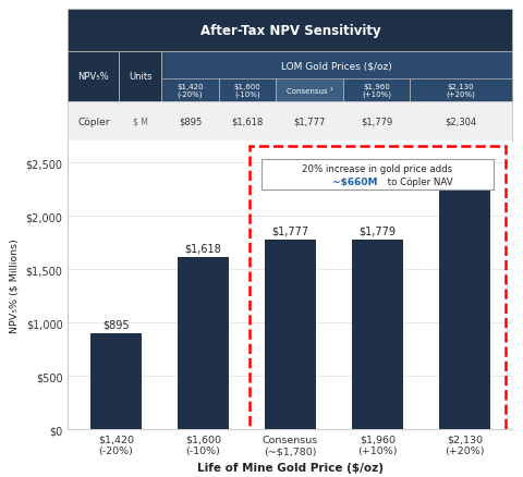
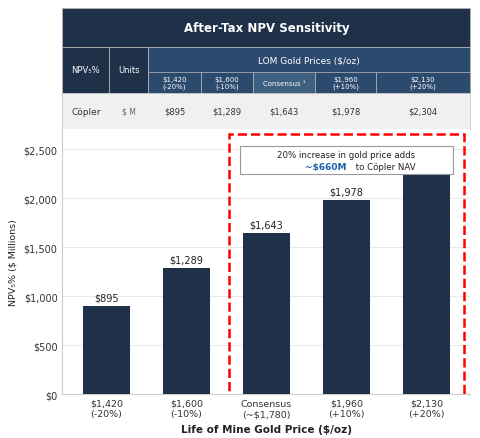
$1,600 (-10%): $1,618 -> $1,289
Consensus (~$1,780): $1,777 -> $1,643
$1,960 (+10%): $1,779 -> $1,978
